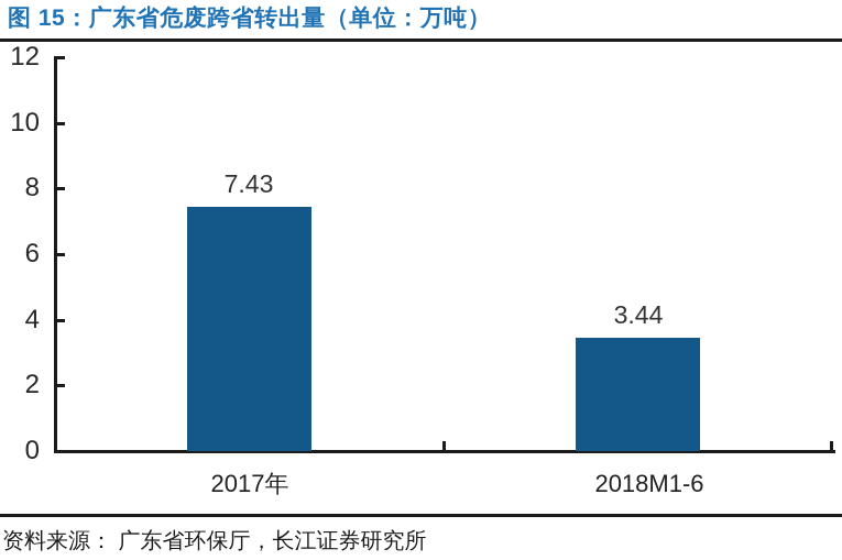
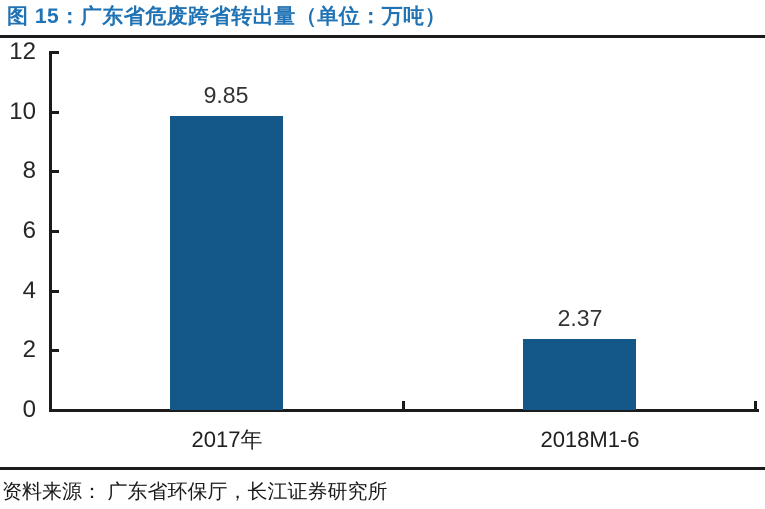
2017年: 7.43 -> 9.85
2018M1-6: 3.44 -> 2.37
